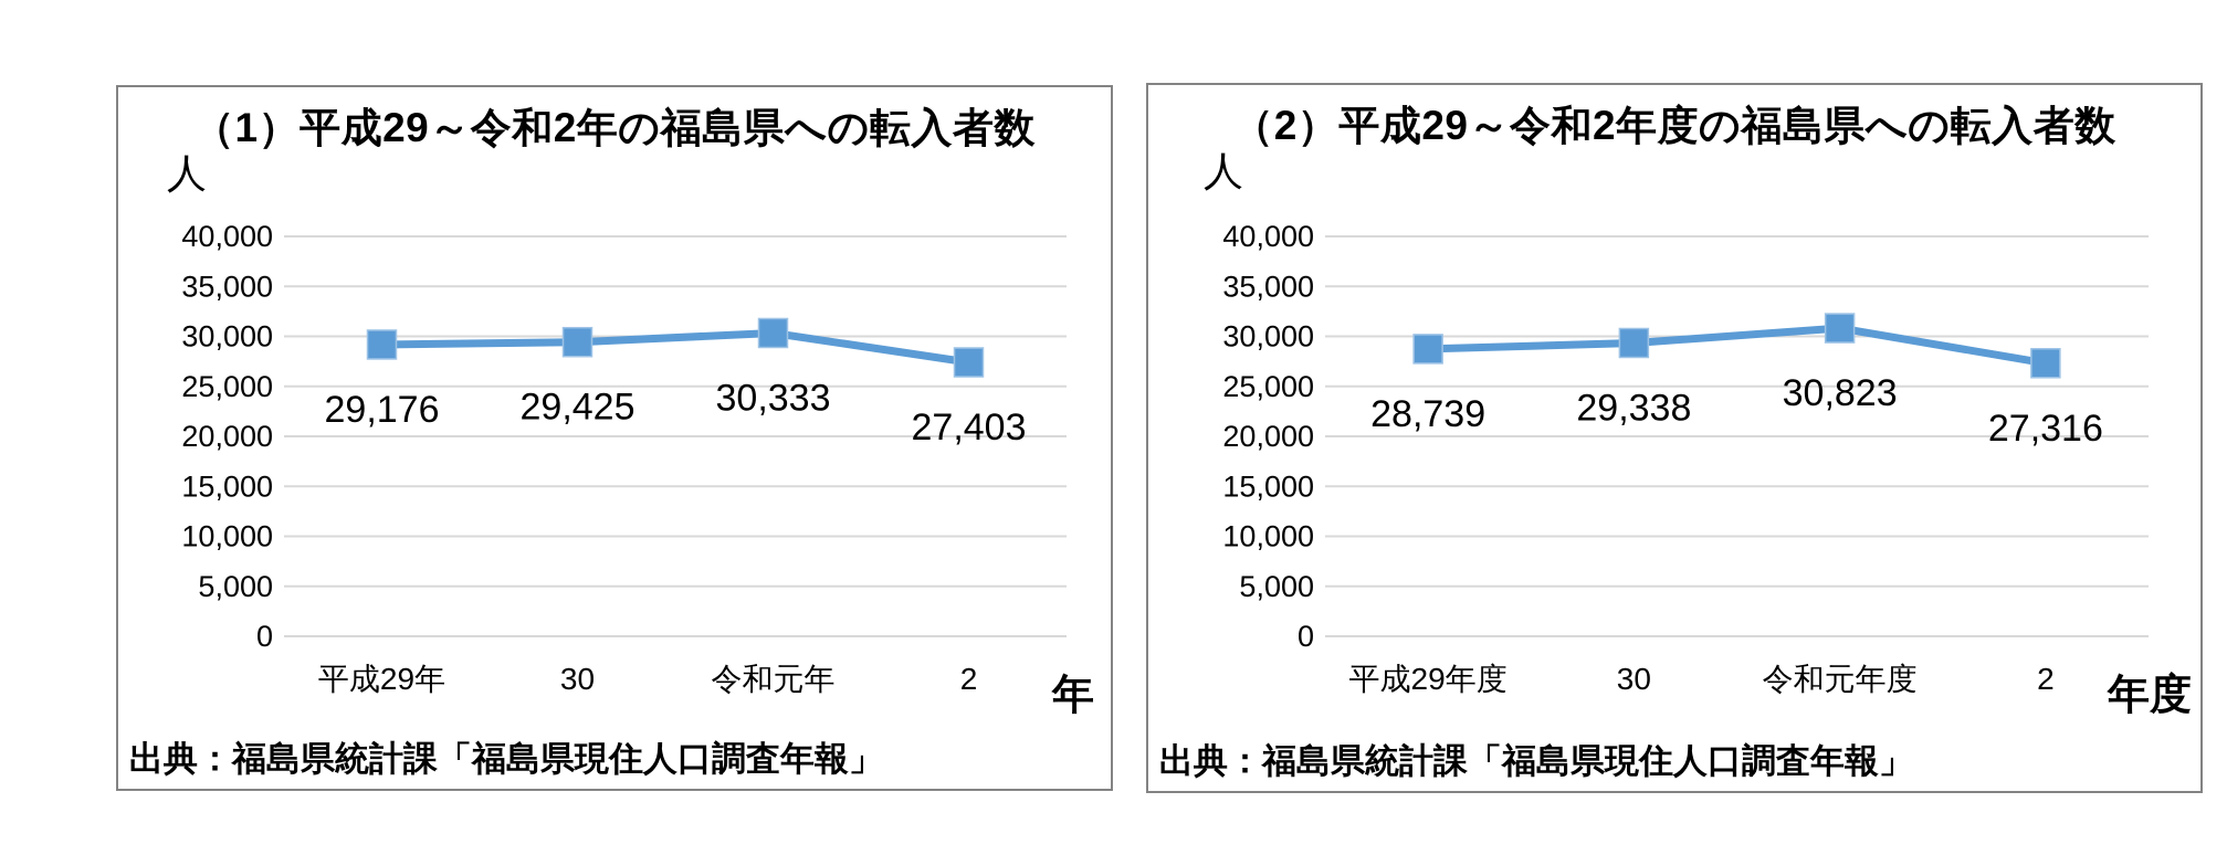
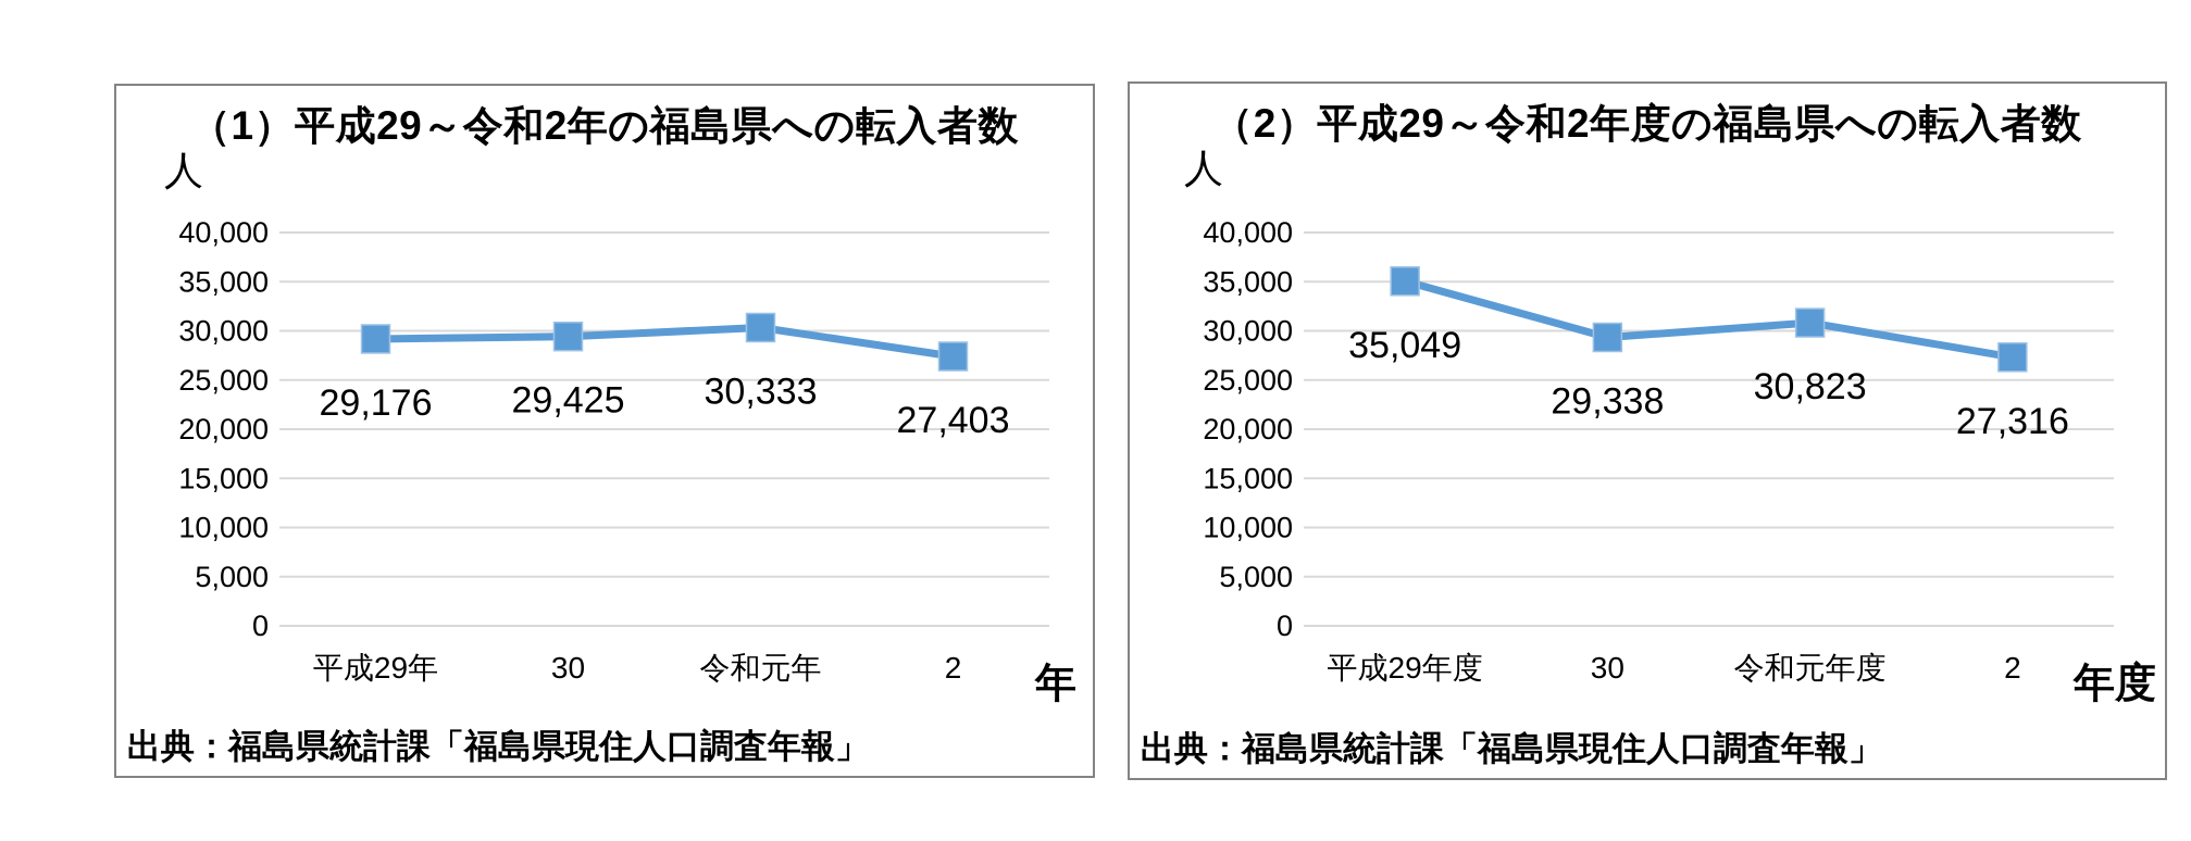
（2）平成29～令和2年度の福島県への転入者数/平成29年度: 28,739 -> 35,049
